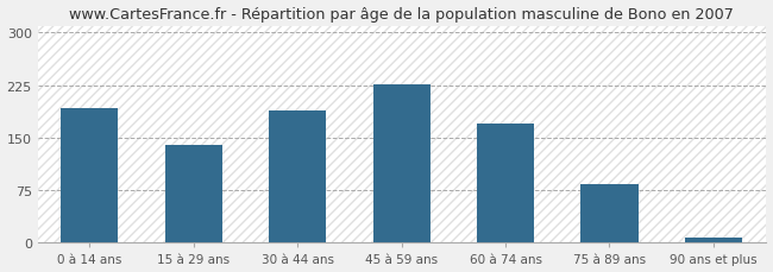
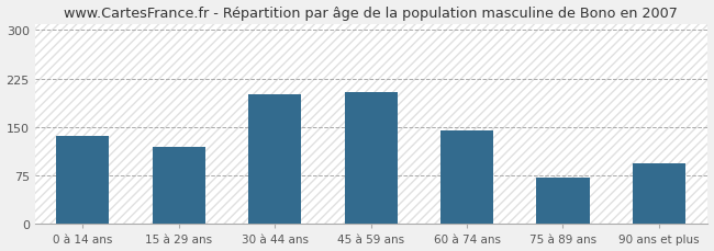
0 à 14 ans: 193 -> 136
15 à 29 ans: 140 -> 120
30 à 44 ans: 188 -> 200
45 à 59 ans: 226 -> 204
60 à 74 ans: 170 -> 144
75 à 89 ans: 84 -> 72
90 ans et plus: 7 -> 94
